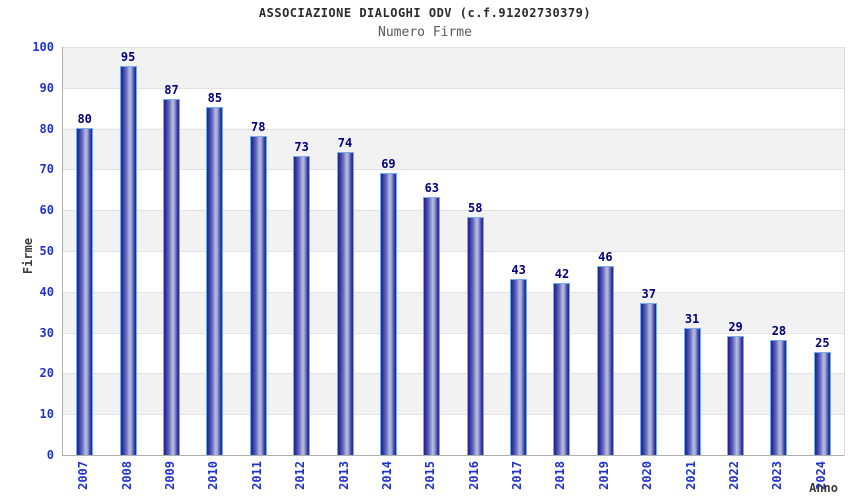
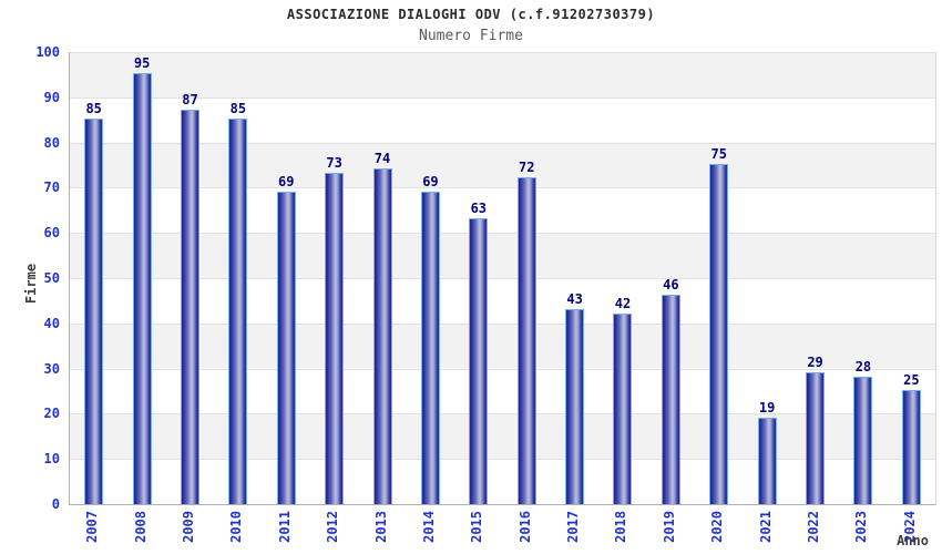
2007: 80 -> 85
2011: 78 -> 69
2016: 58 -> 72
2020: 37 -> 75
2021: 31 -> 19
